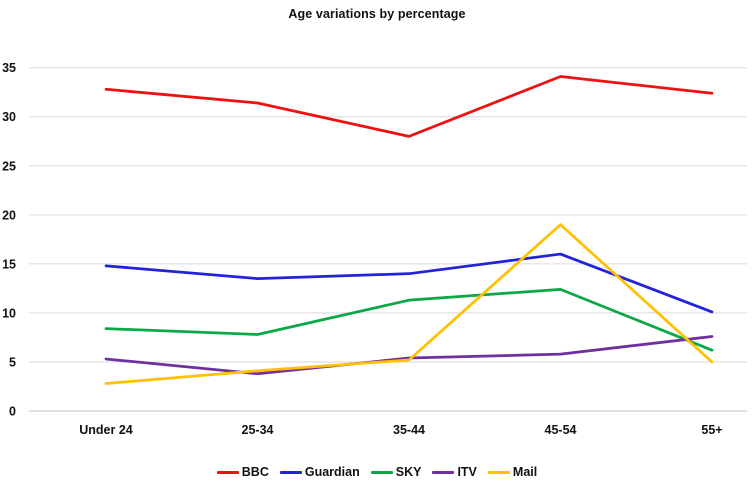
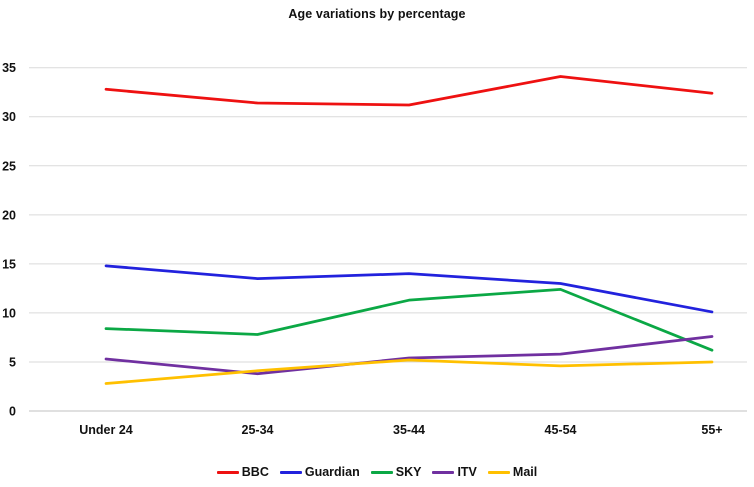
BBC/35-44: 28 -> 31
Guardian/45-54: 16 -> 13
Mail/45-54: 19 -> 5
